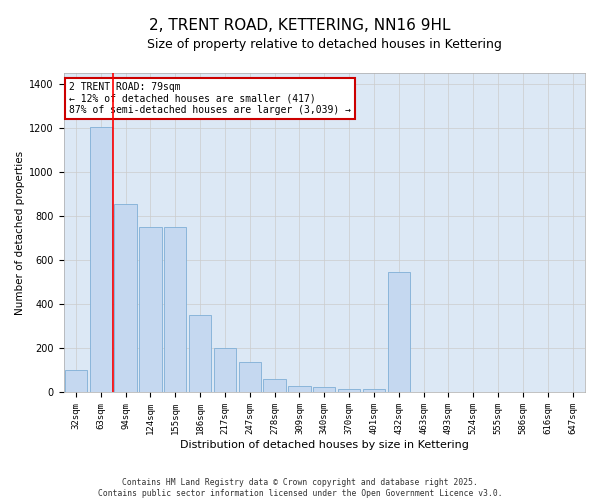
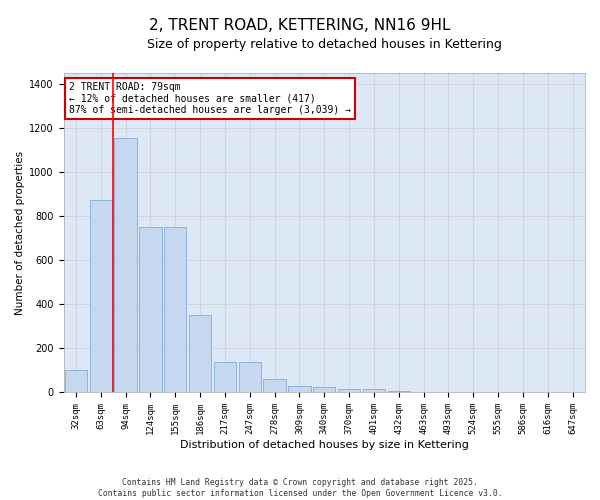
63sqm: 1205 -> 870
94sqm: 855 -> 1155
217sqm: 200 -> 140
432sqm: 545 -> 8
